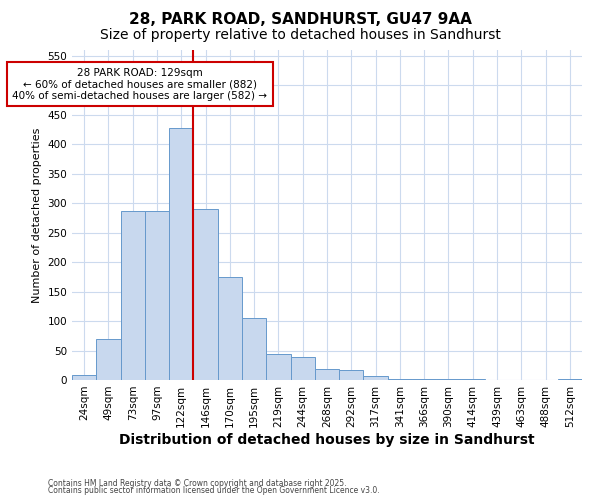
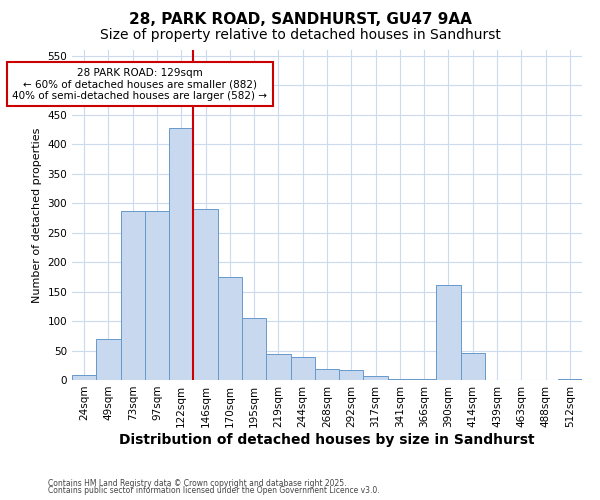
390sqm: 1 -> 162
414sqm: 1 -> 46
